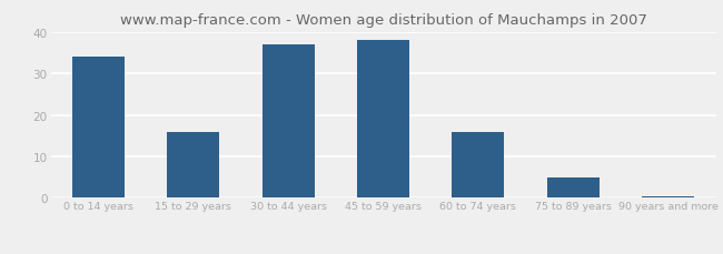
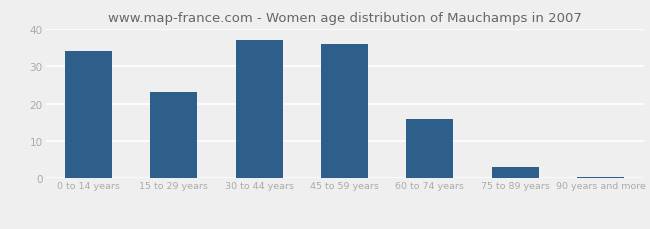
15 to 29 years: 16.0 -> 23.0
45 to 59 years: 38.0 -> 36.0
75 to 89 years: 5.0 -> 3.0
